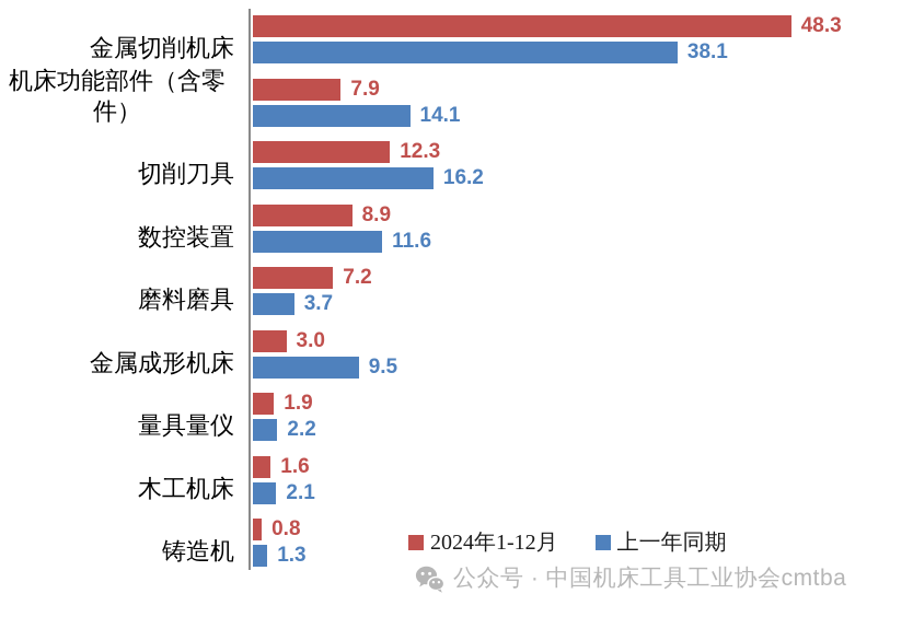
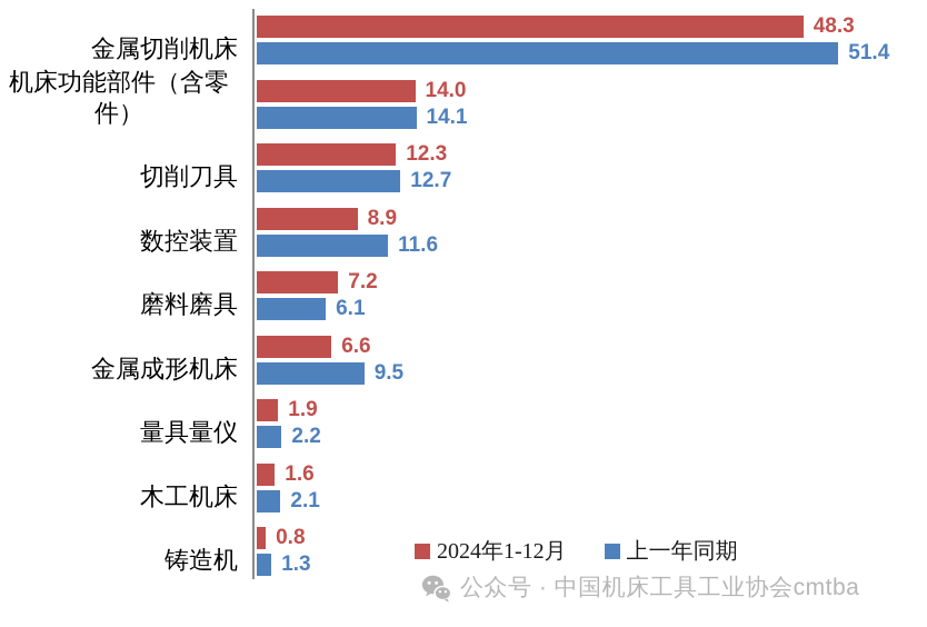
上一年同期/金属切削机床: 38.1 -> 51.4
2024年1-12月/机床功能部件（含零件）: 7.9 -> 14.0
上一年同期/切削刀具: 16.2 -> 12.7
上一年同期/磨料磨具: 3.7 -> 6.1
2024年1-12月/金属成形机床: 3.0 -> 6.6
